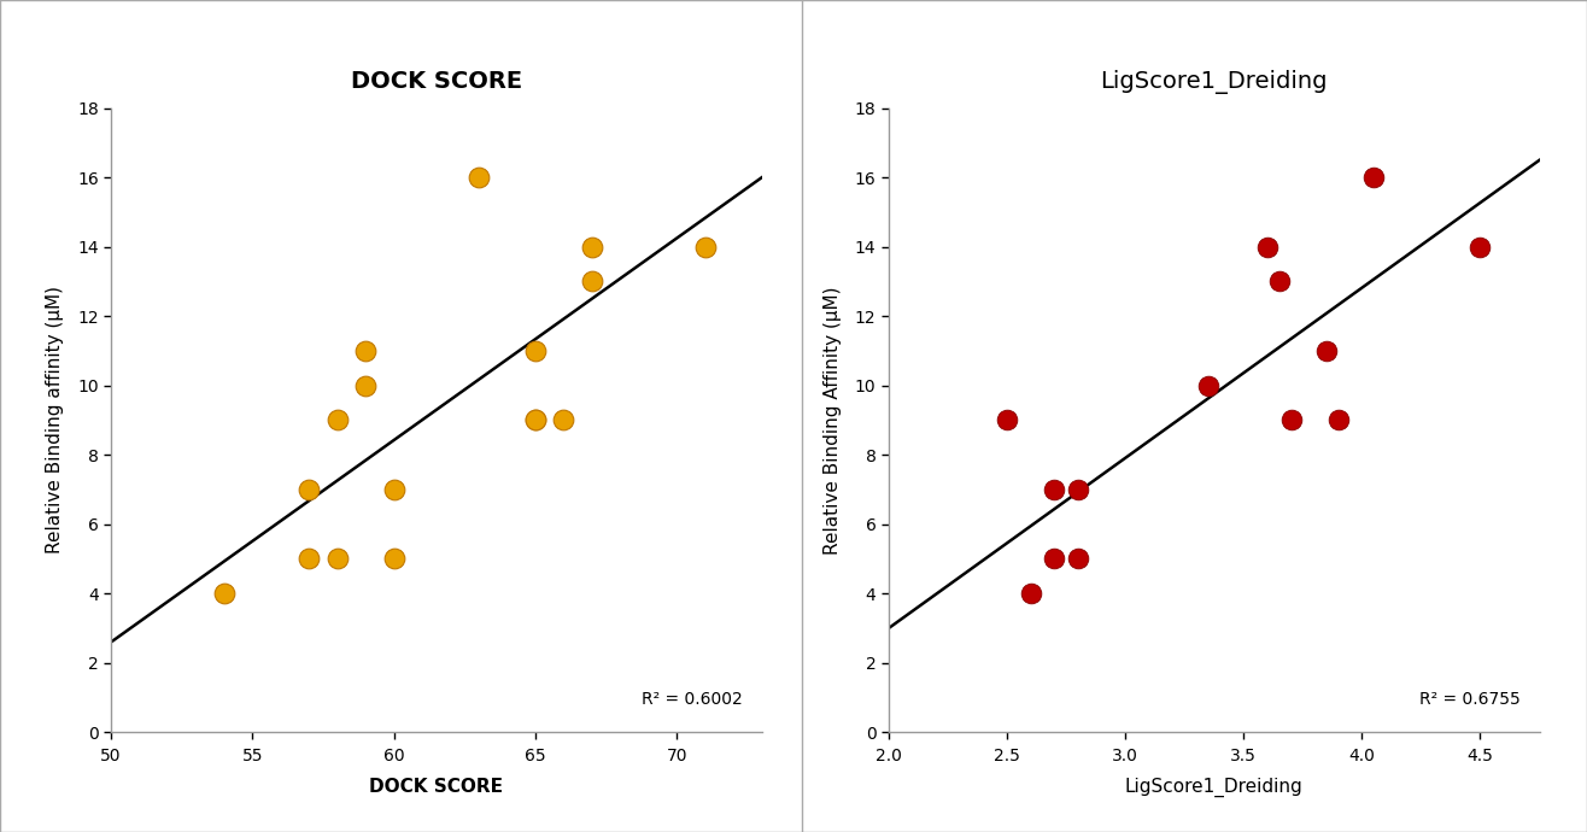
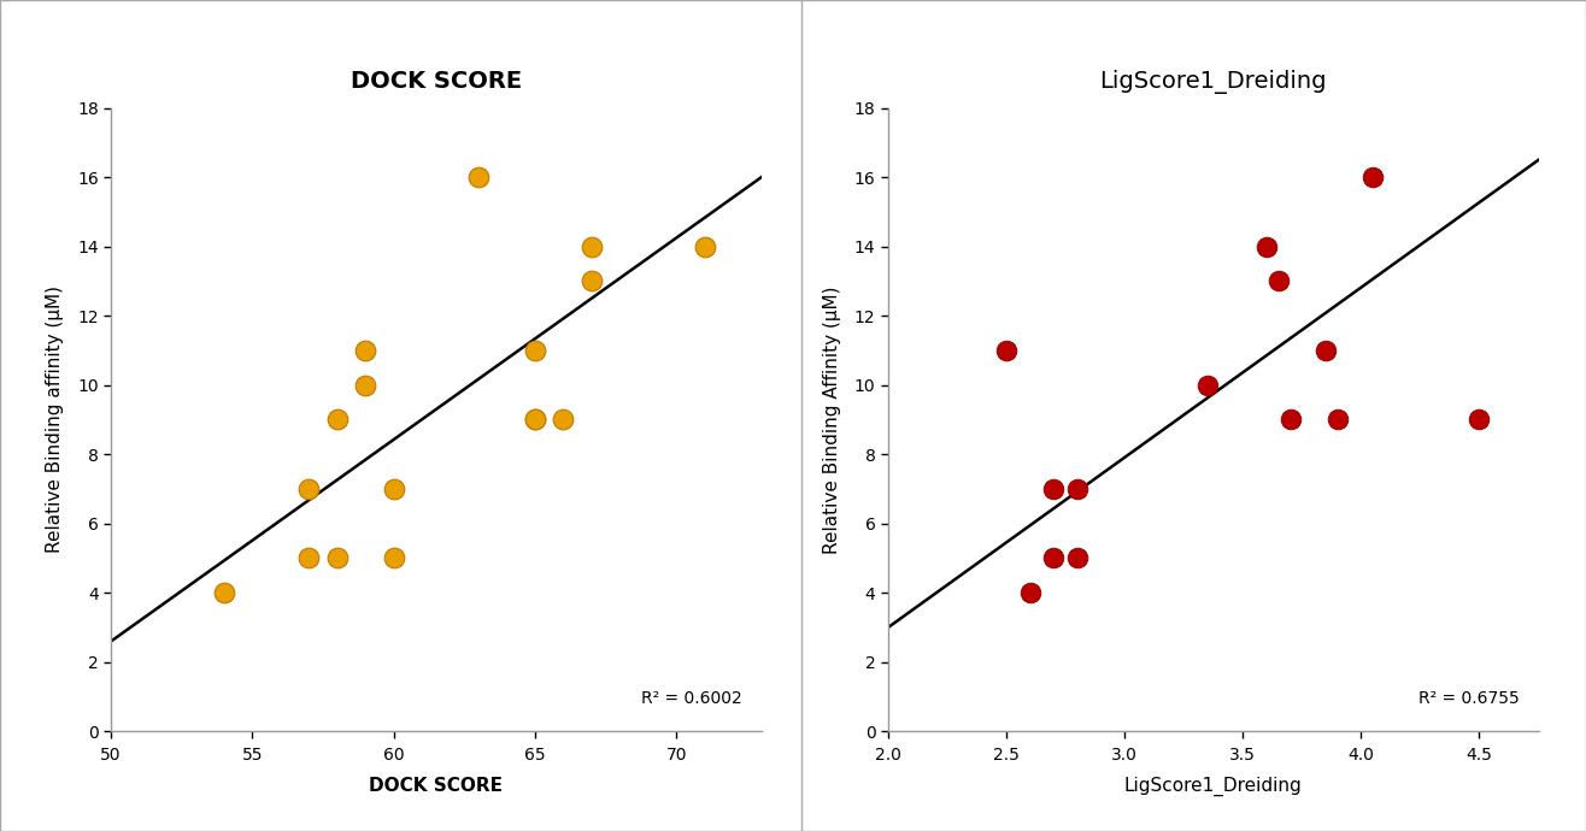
LigScore1_Dreiding/2.5: 9 -> 11
LigScore1_Dreiding/4.5: 14 -> 9
